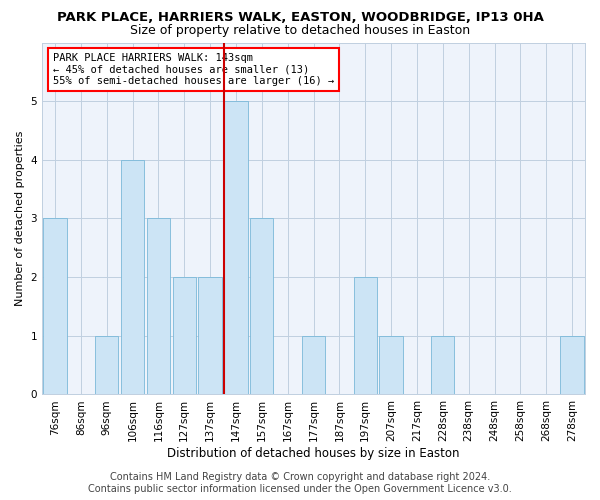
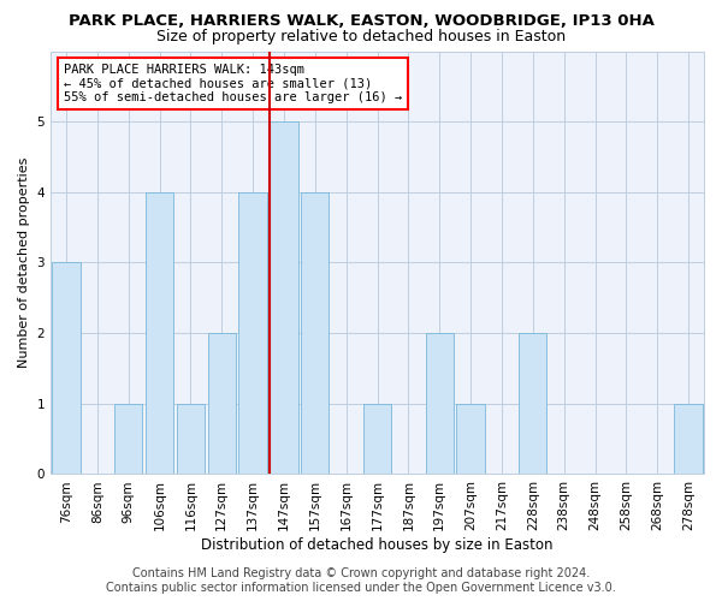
116sqm: 3 -> 1
137sqm: 2 -> 4
157sqm: 3 -> 4
228sqm: 1 -> 2
